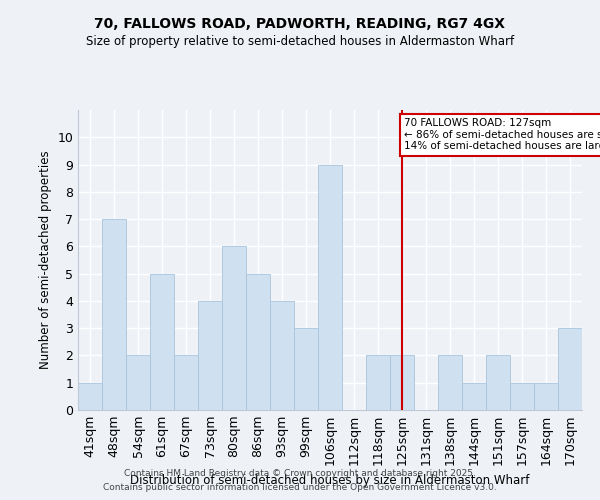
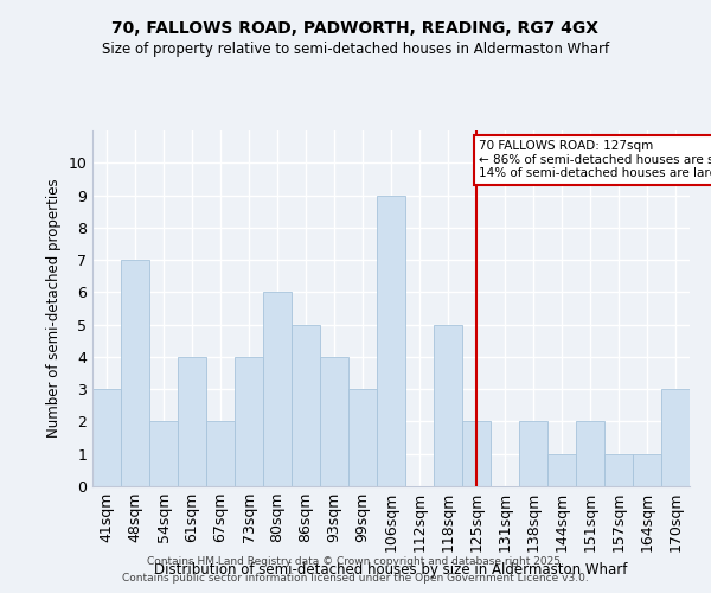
41sqm: 1 -> 3
61sqm: 5 -> 4
118sqm: 2 -> 5
